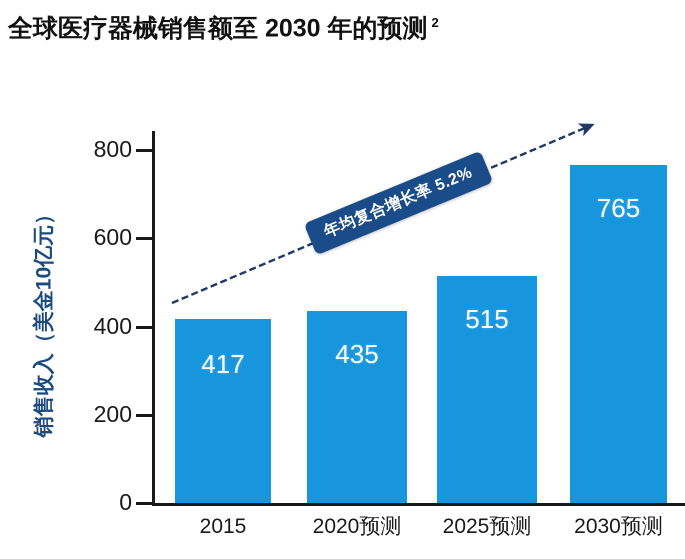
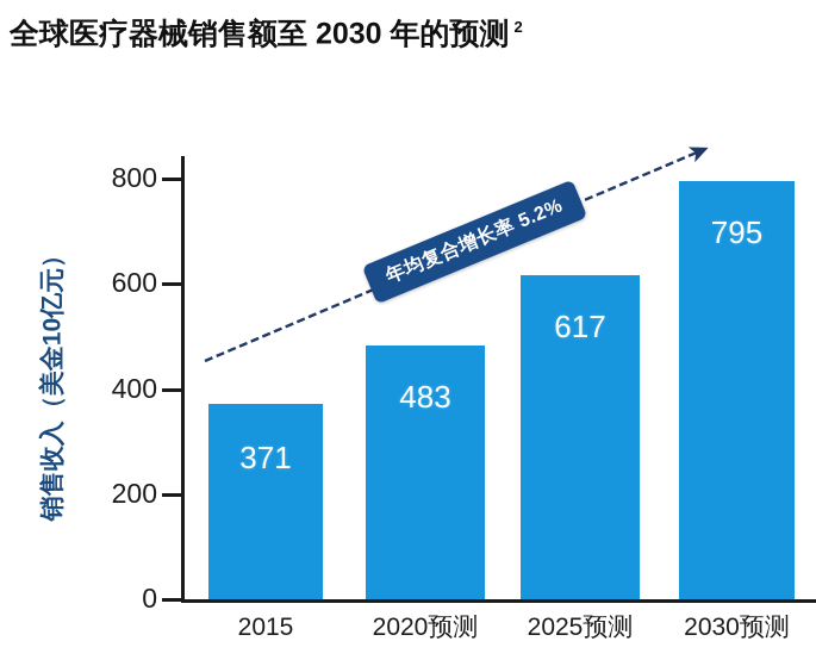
2015: 417 -> 371
2020预测: 435 -> 483
2025预测: 515 -> 617
2030预测: 765 -> 795
